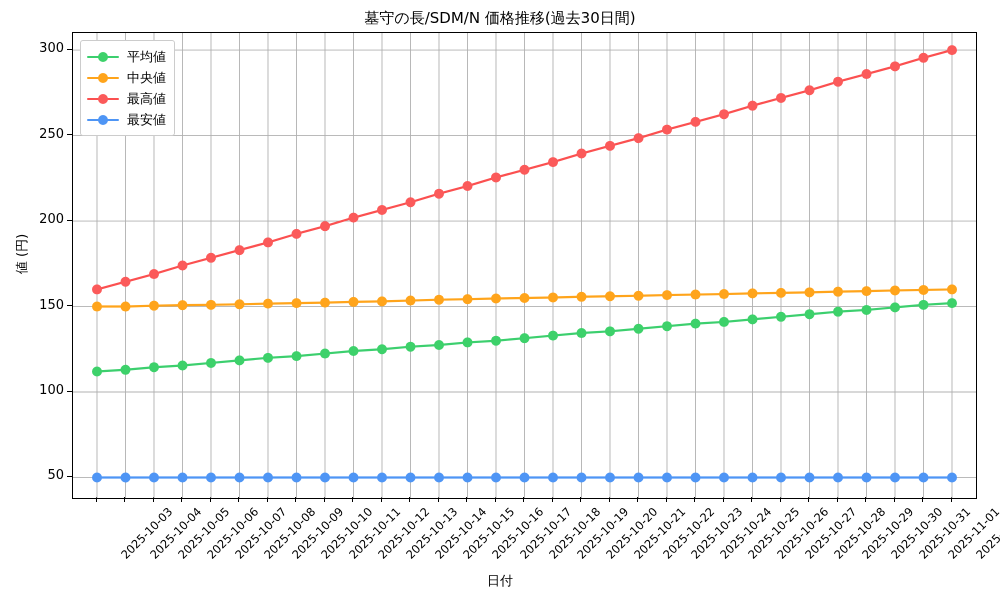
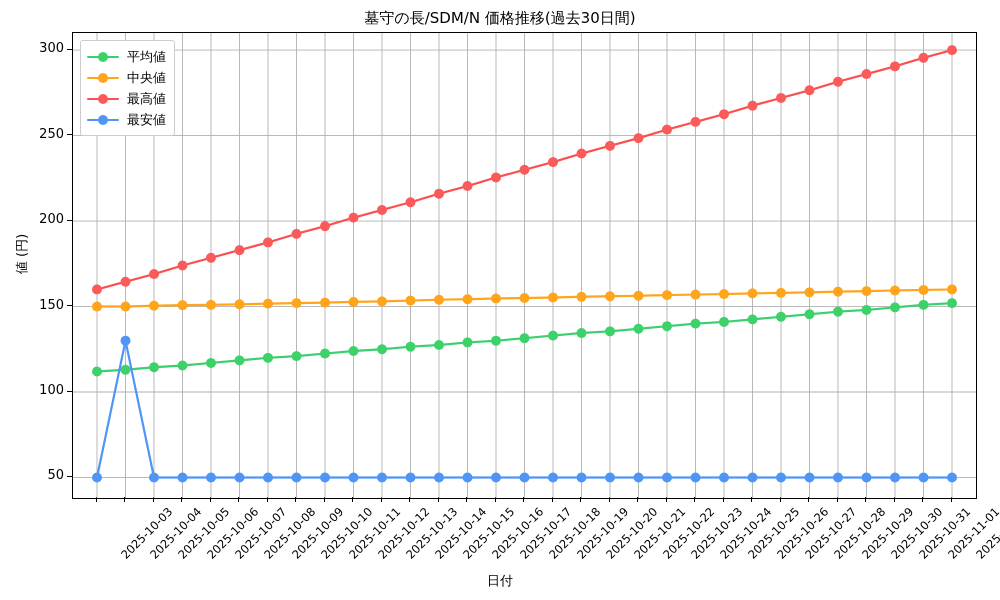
最安値/2025-10-04: 50 -> 130
